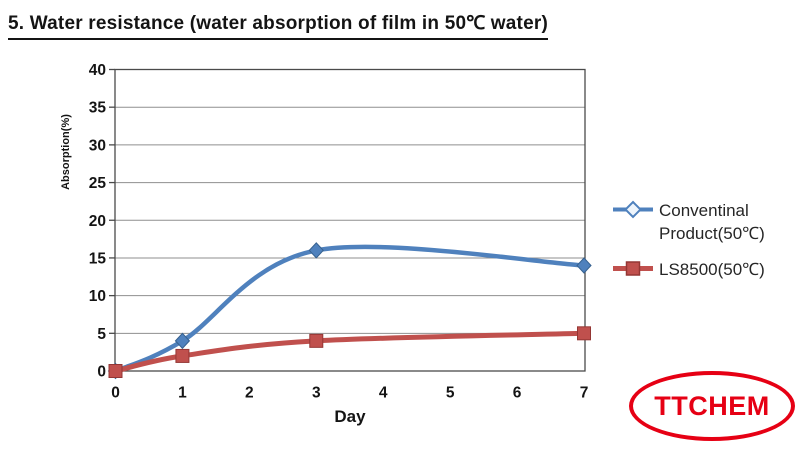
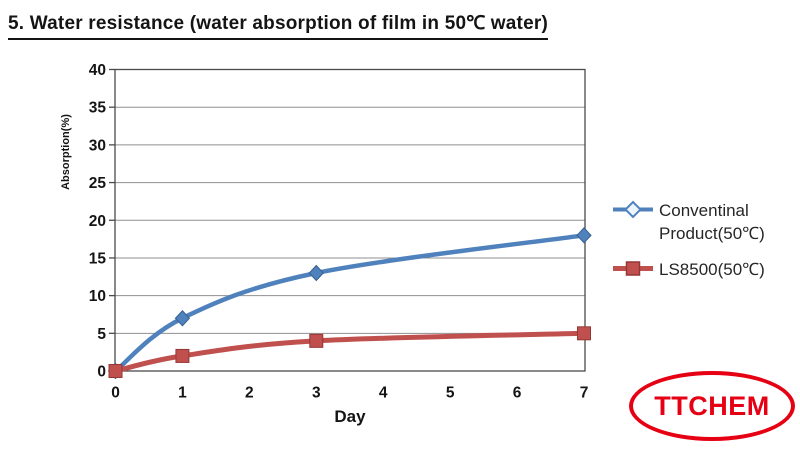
Conventinal Product(50℃)/1: 4 -> 7
Conventinal Product(50℃)/3: 16 -> 13
Conventinal Product(50℃)/7: 14 -> 18
